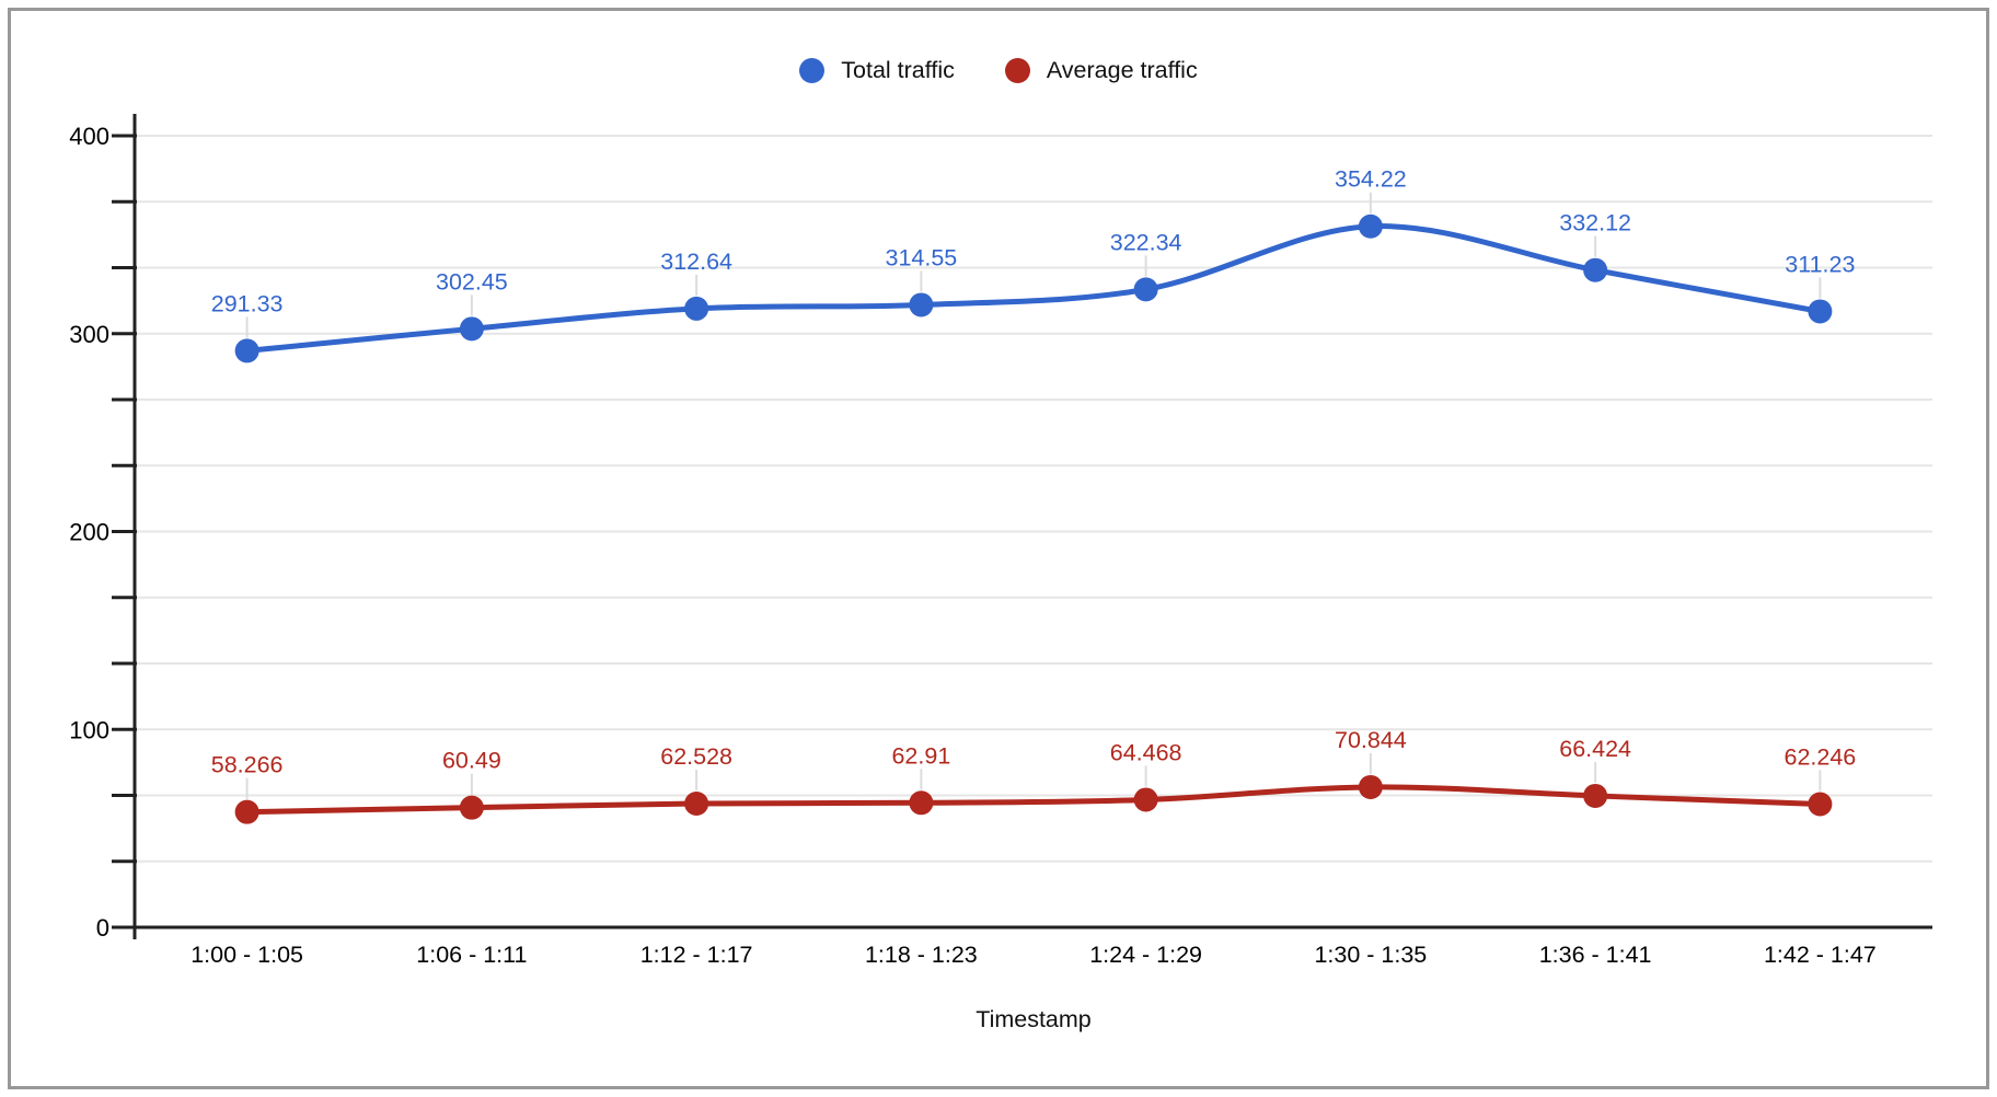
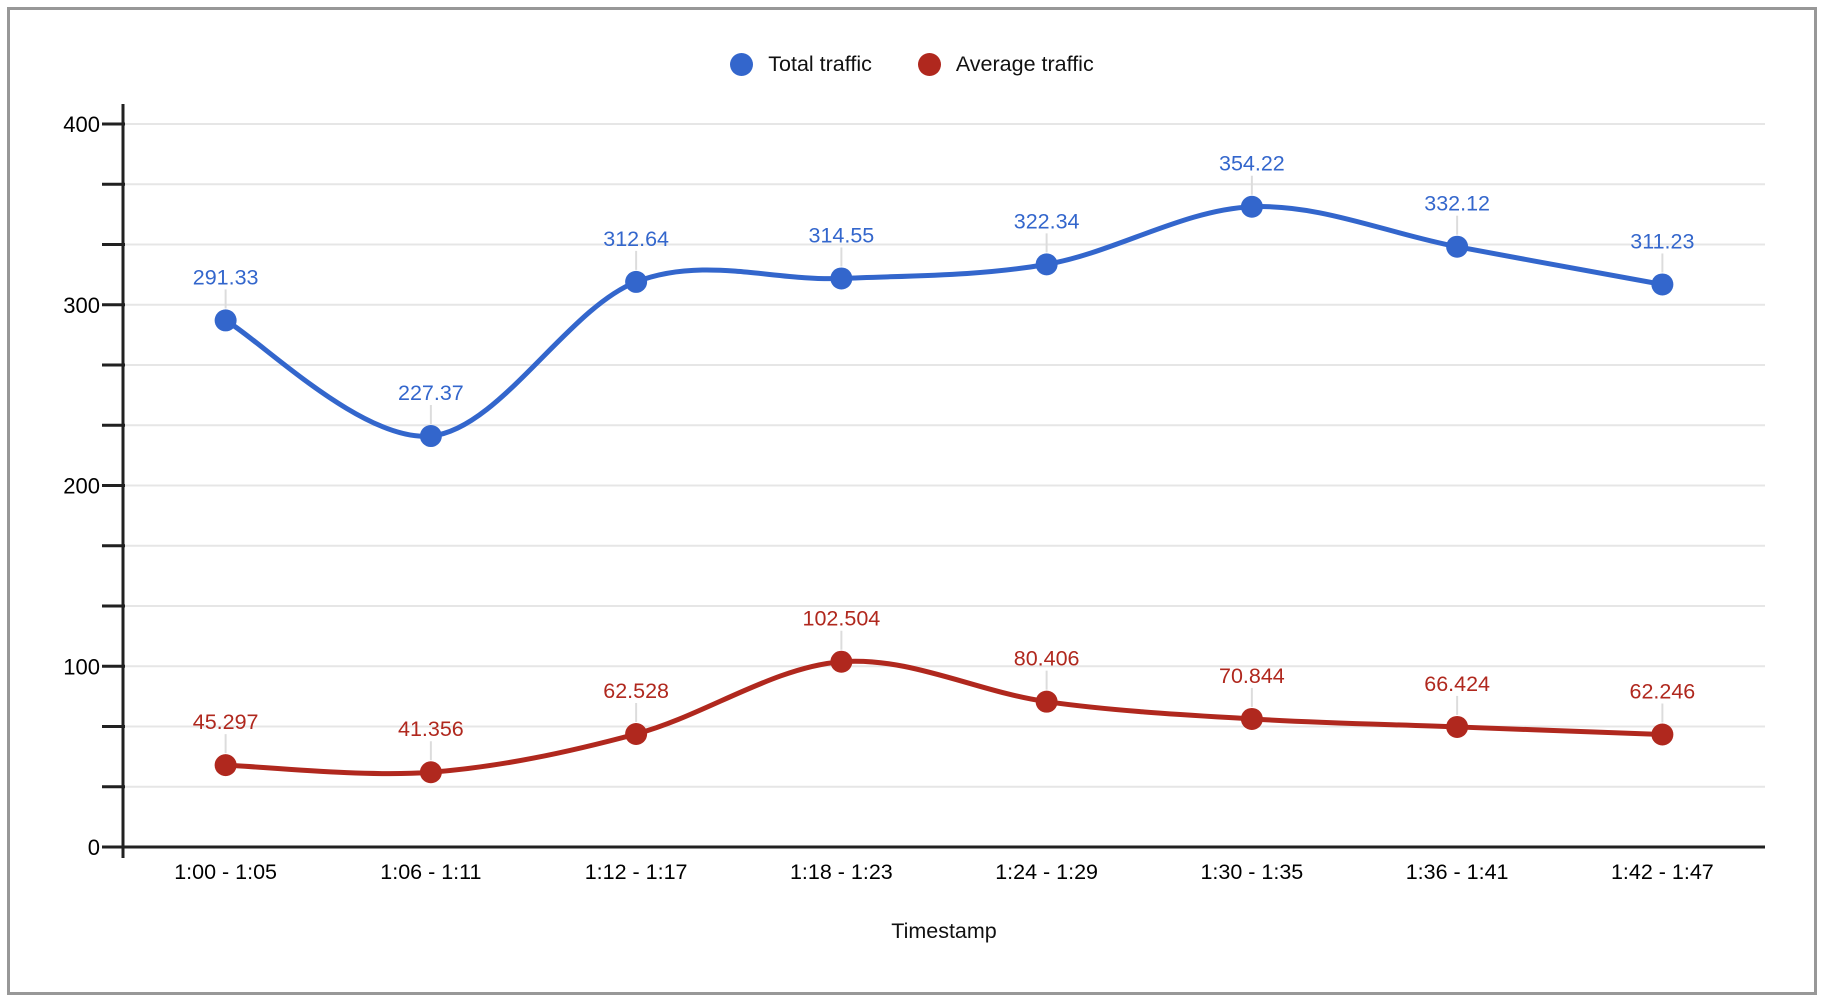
Average traffic/1:00 - 1:05: 58.266 -> 45.297
Total traffic/1:06 - 1:11: 302.45 -> 227.37
Average traffic/1:06 - 1:11: 60.49 -> 41.356
Average traffic/1:18 - 1:23: 62.91 -> 102.504
Average traffic/1:24 - 1:29: 64.468 -> 80.406
